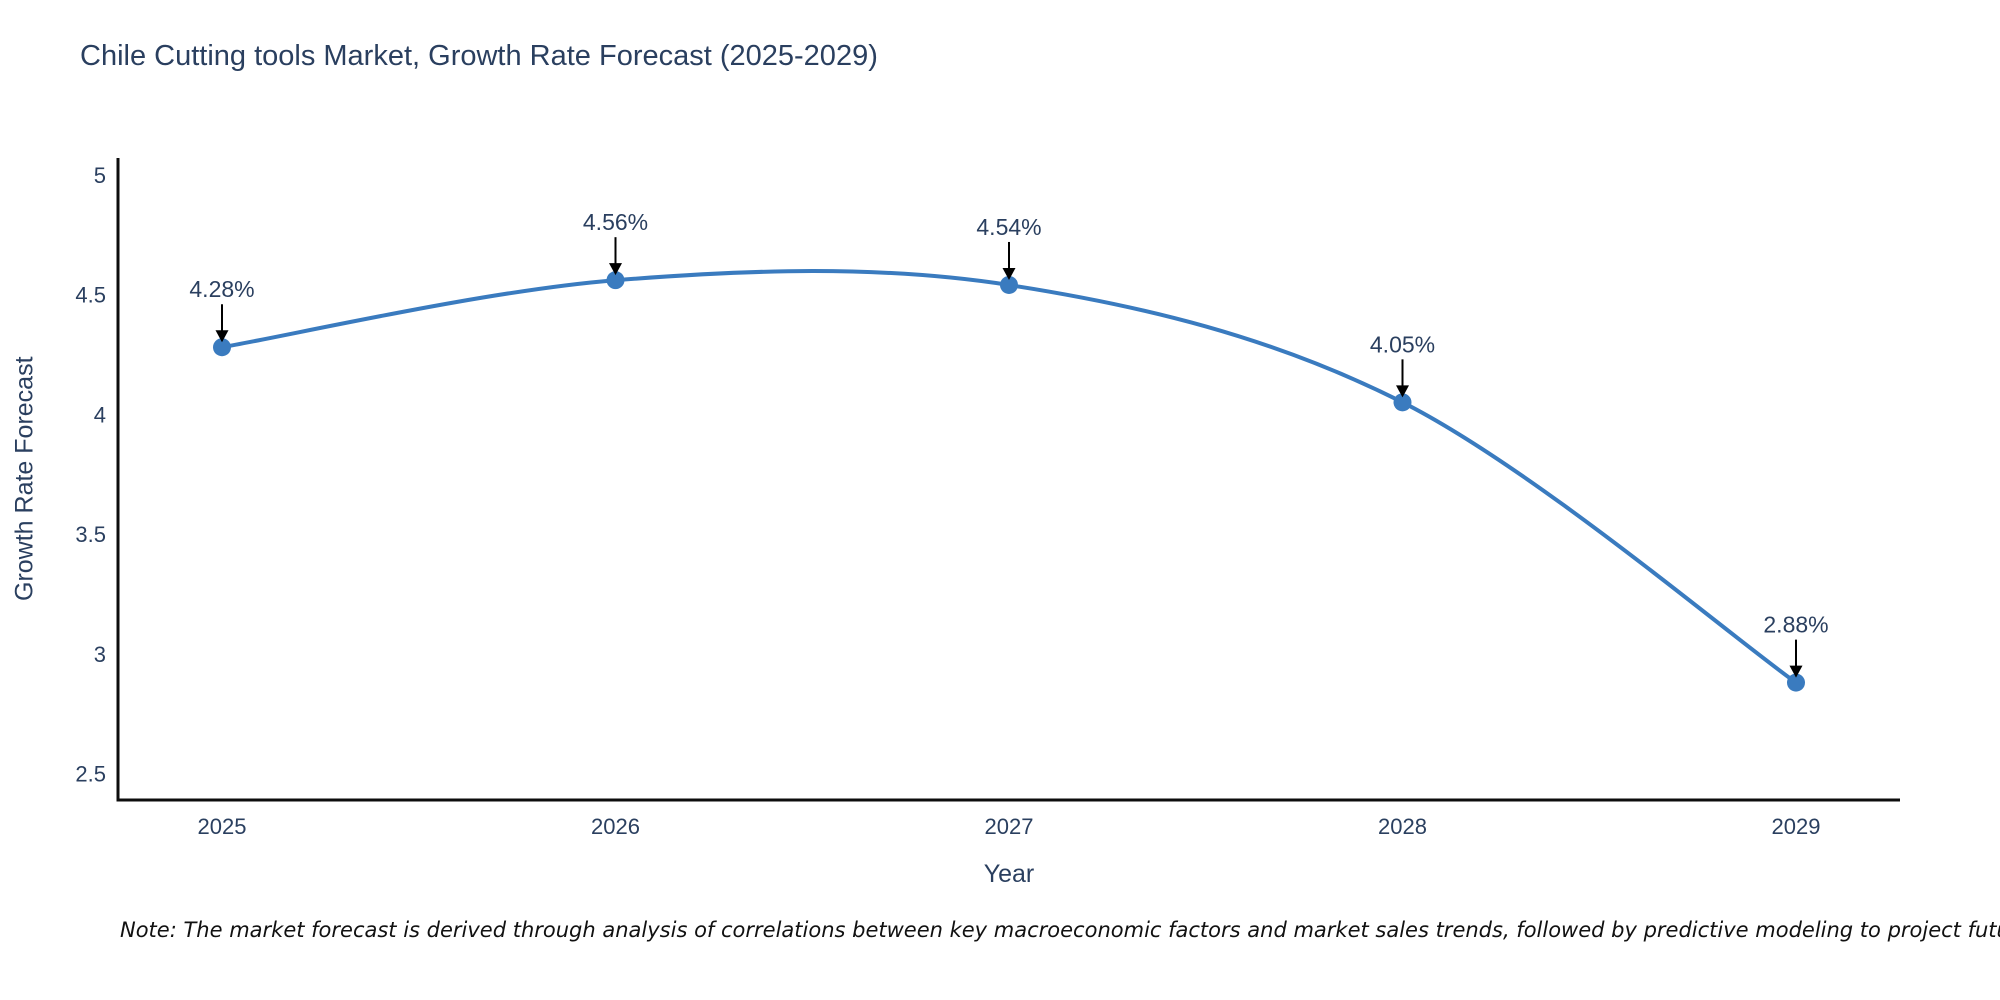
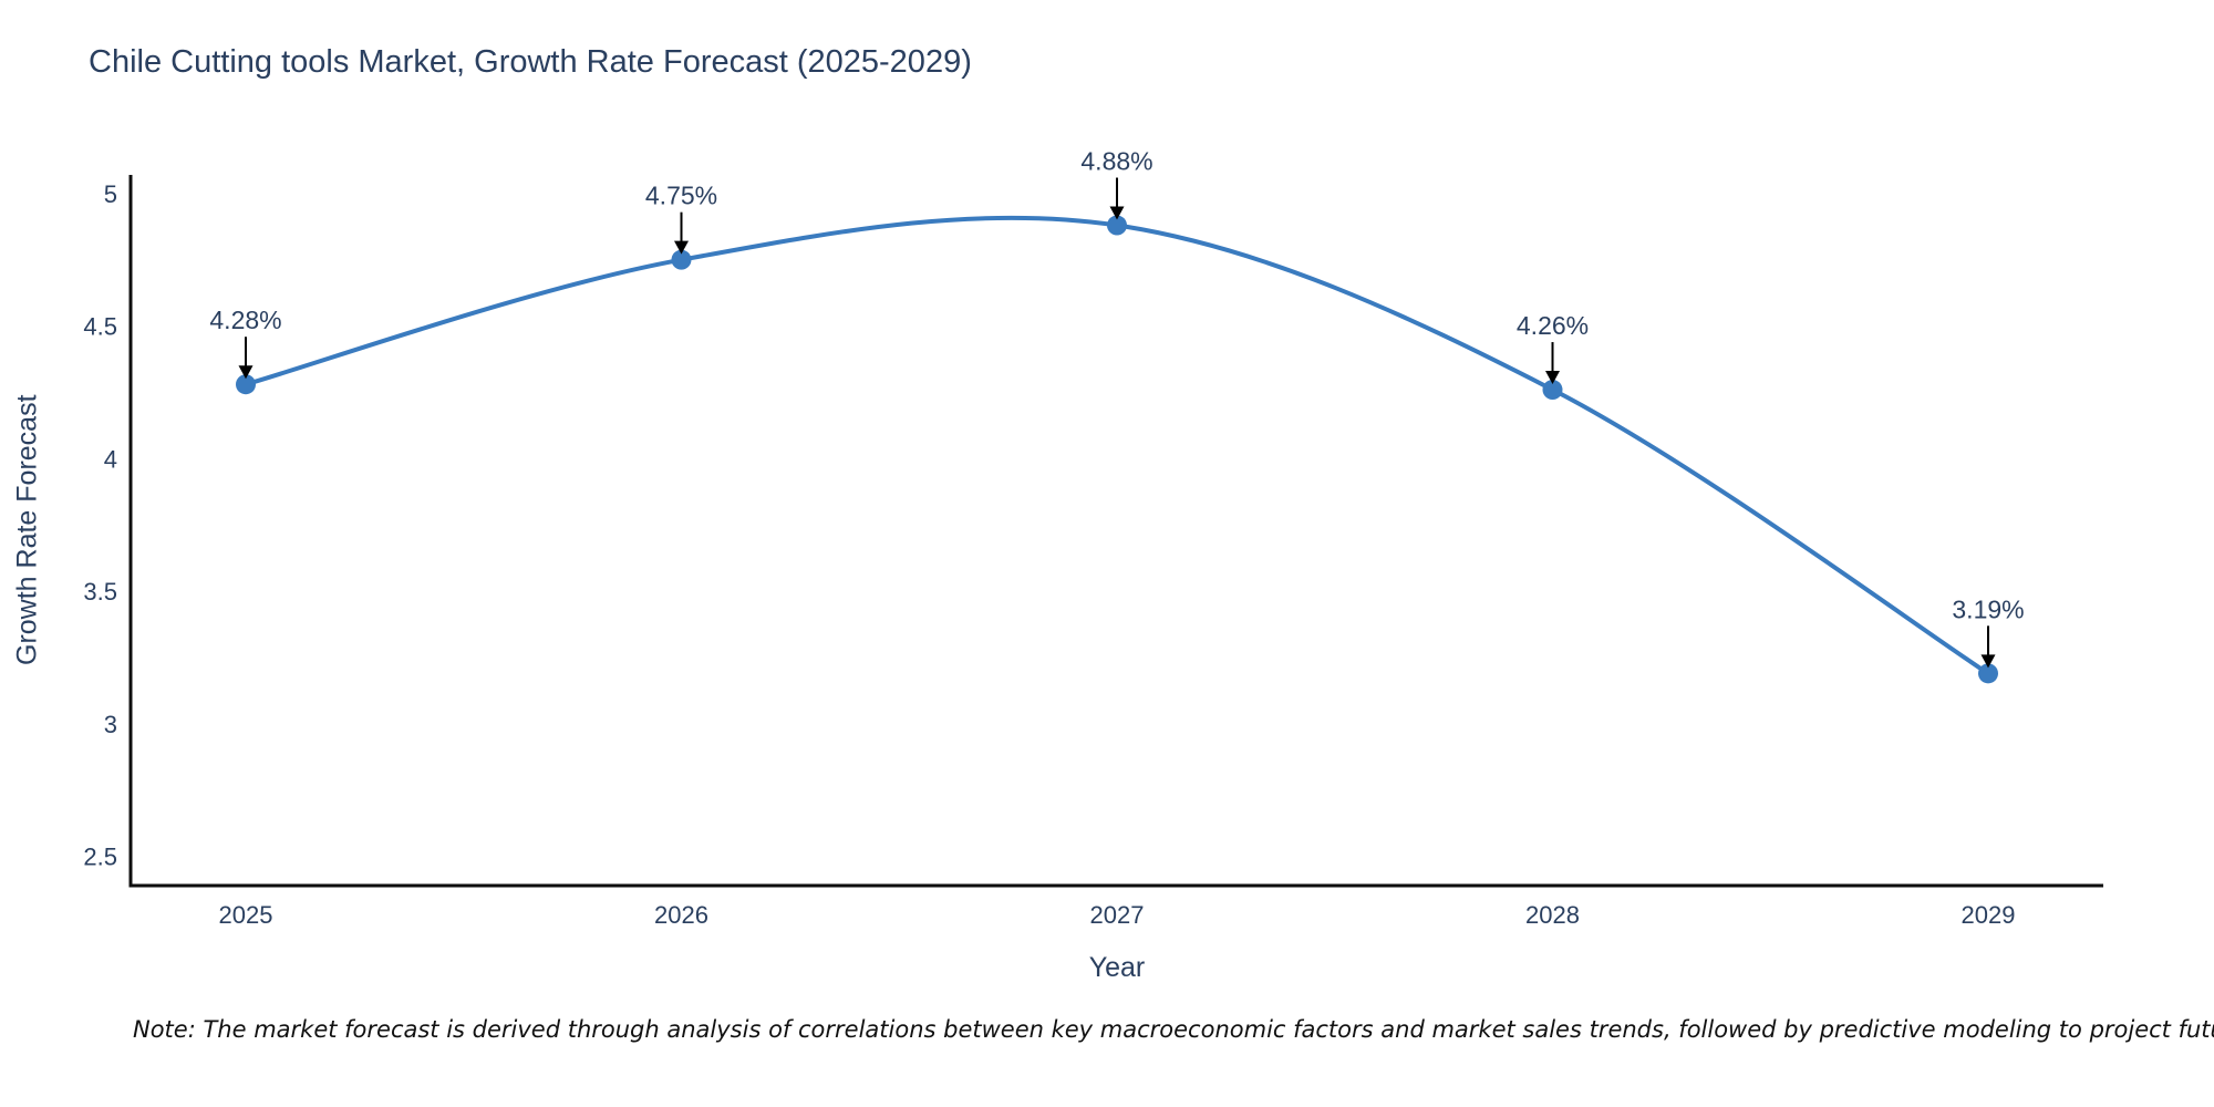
2026: 4.56% -> 4.75%
2027: 4.54% -> 4.88%
2028: 4.05% -> 4.26%
2029: 2.88% -> 3.19%
